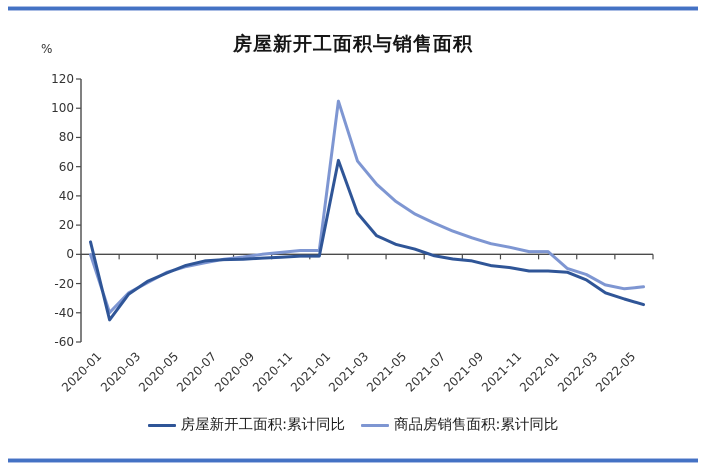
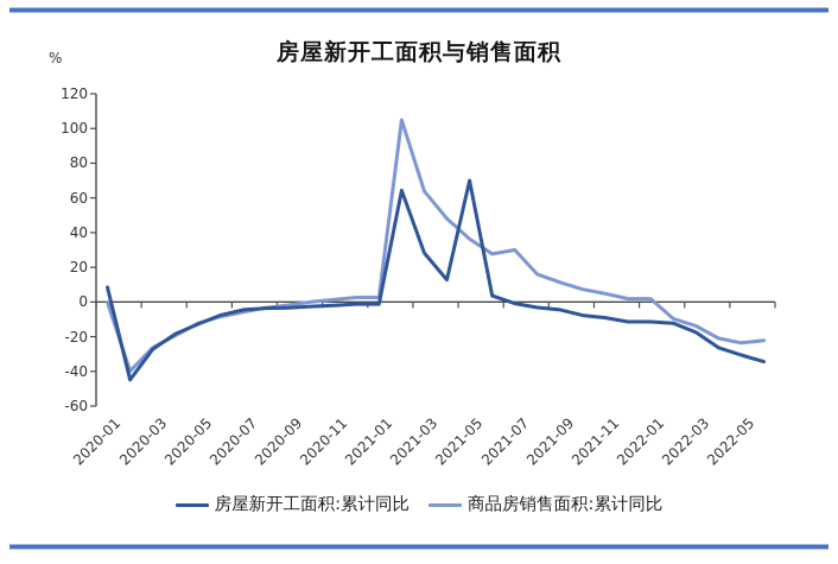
房屋新开工面积:累计同比/2021-05: 7 -> 70
商品房销售面积:累计同比/2021-07: 22 -> 30
